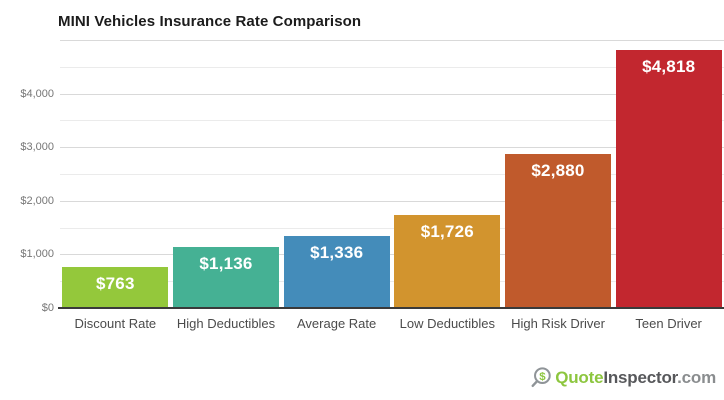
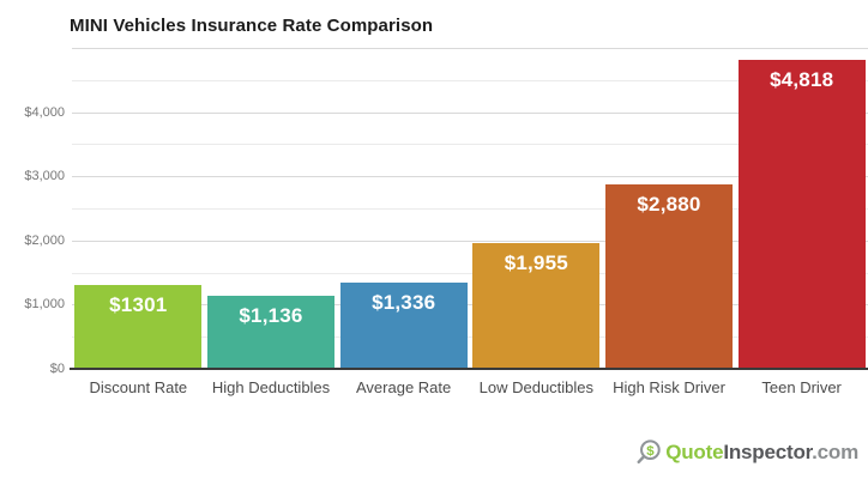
Discount Rate: $763 -> $1301
Low Deductibles: $1,726 -> $1,955
